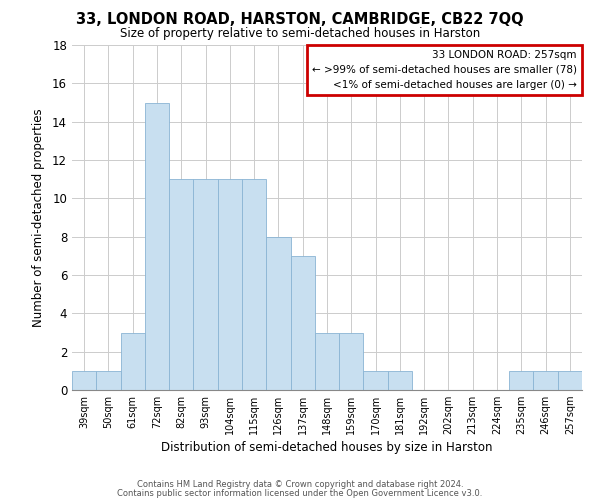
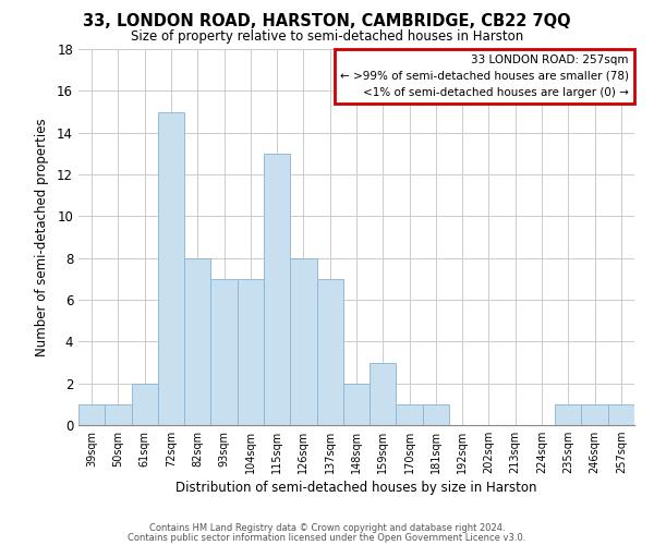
61sqm: 3 -> 2
82sqm: 11 -> 8
93sqm: 11 -> 7
104sqm: 11 -> 7
115sqm: 11 -> 13
148sqm: 3 -> 2
